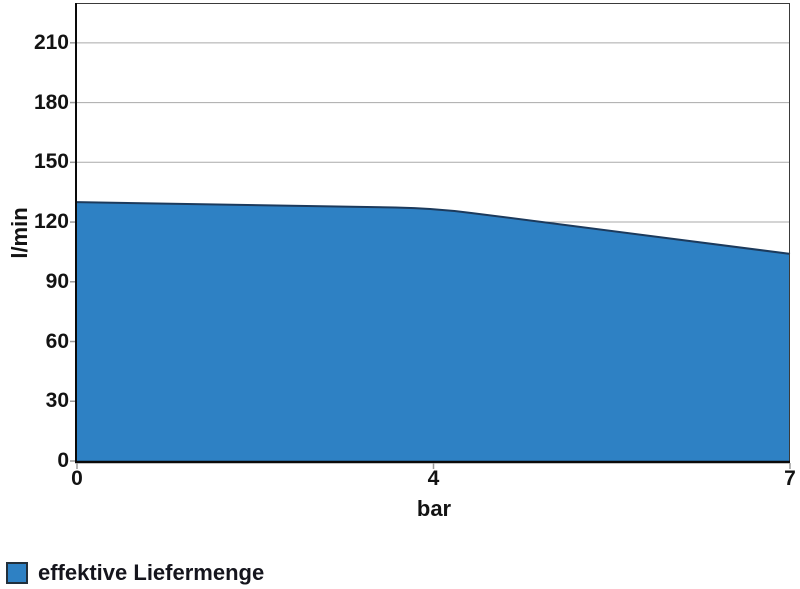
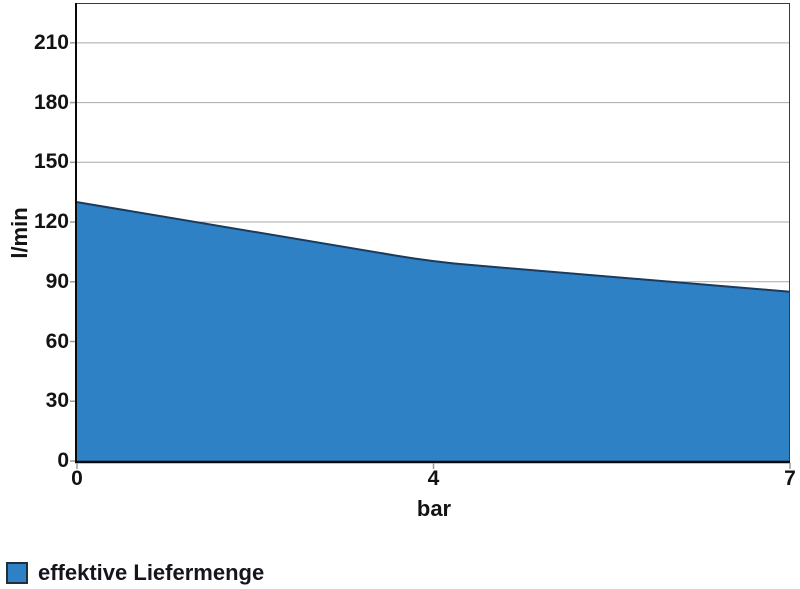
4: 127 -> 100
7: 104 -> 85
